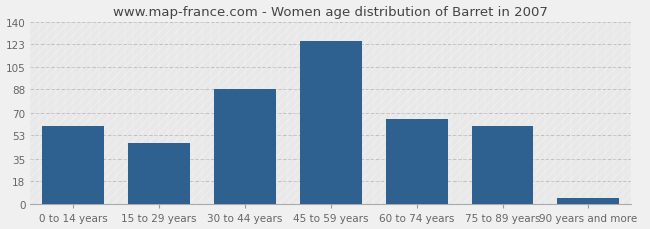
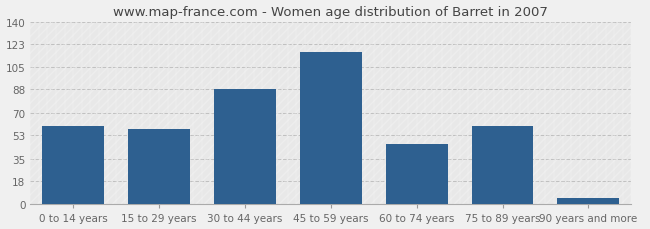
15 to 29 years: 47 -> 58
45 to 59 years: 125 -> 117
60 to 74 years: 65 -> 46
